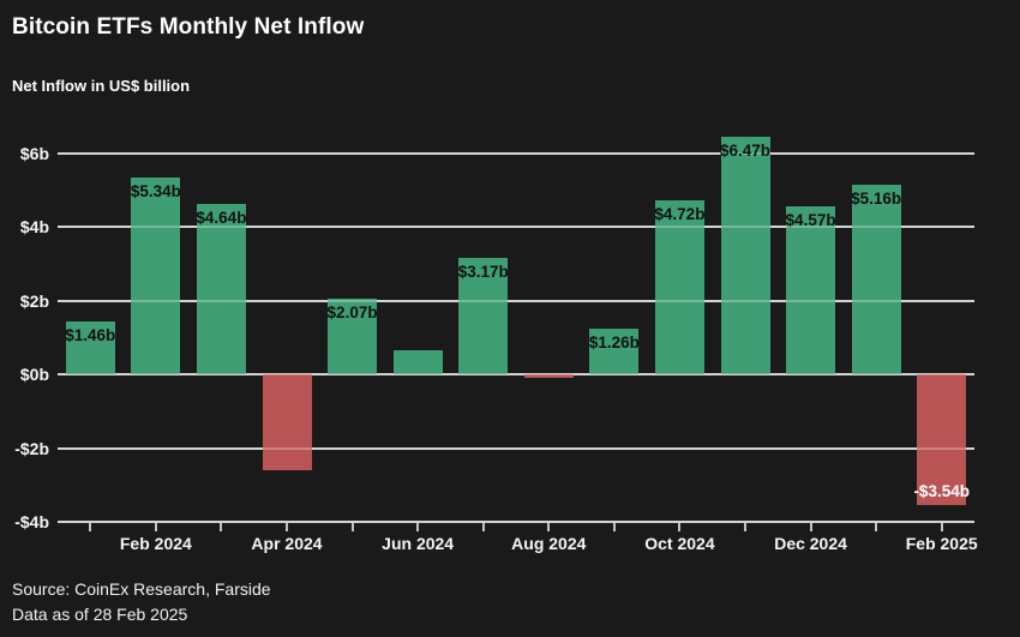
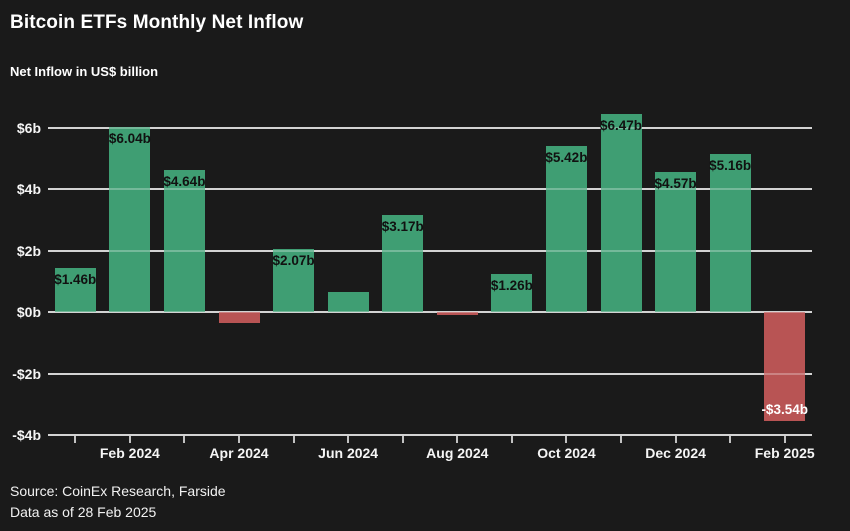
Feb 2024: $5.34b -> $6.04b
Apr 2024: -$2.6b -> -$0.3b
Oct 2024: $4.72b -> $5.42b
